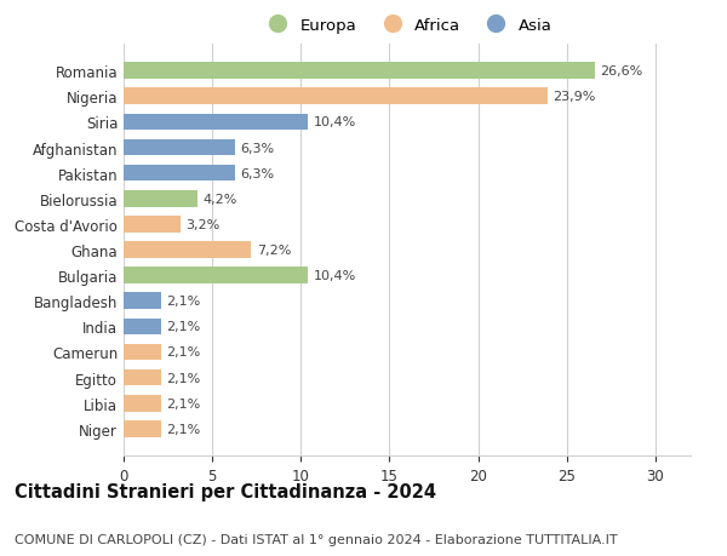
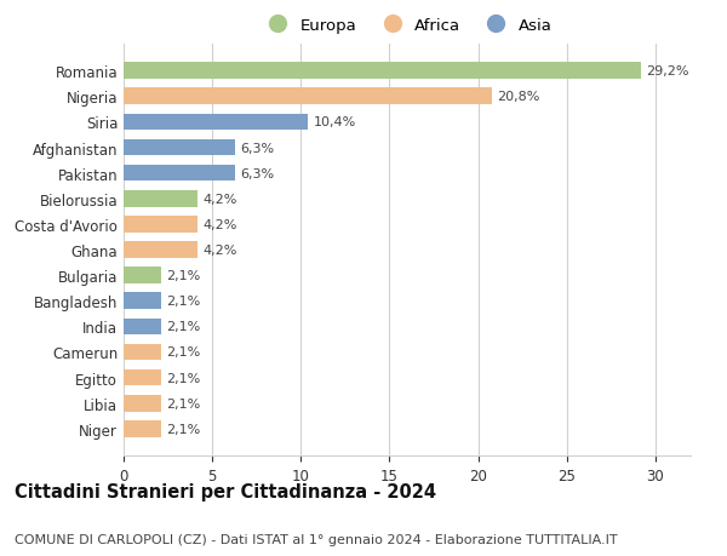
Romania: 26,6% -> 29,2%
Nigeria: 23,9% -> 20,8%
Costa d'Avorio: 3,2% -> 4,2%
Ghana: 7,2% -> 4,2%
Bulgaria: 10,4% -> 2,1%
